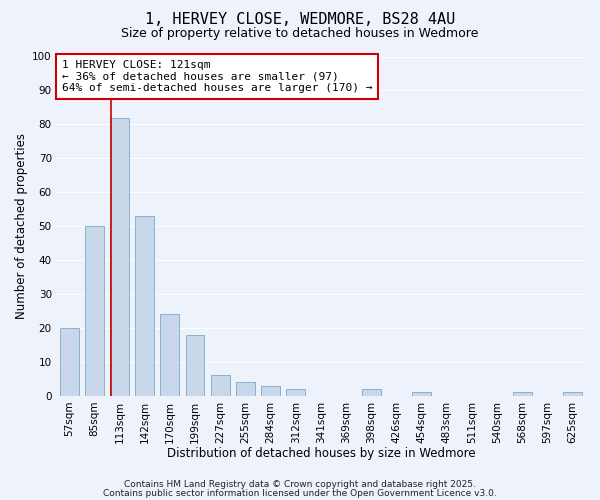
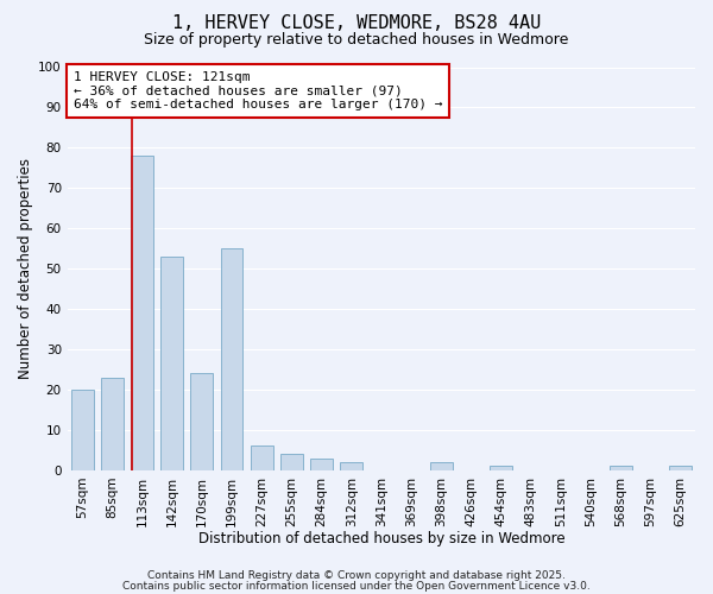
85sqm: 50 -> 23
113sqm: 82 -> 78
199sqm: 18 -> 55
